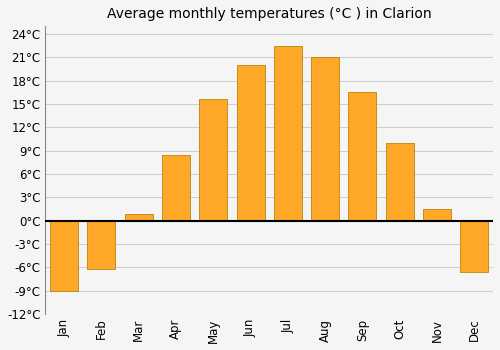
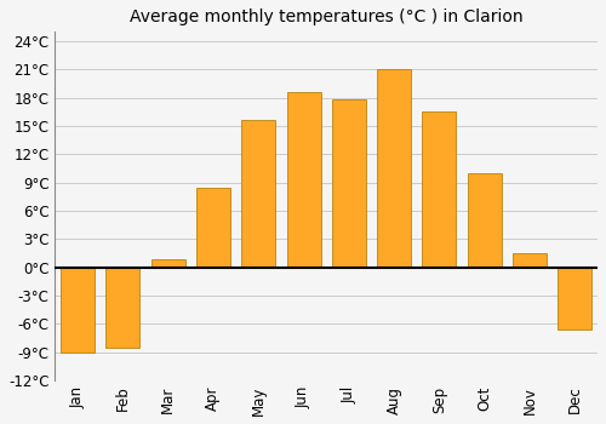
Feb: -6.2°C -> -8.6°C
Jun: 20.0°C -> 18.6°C
Jul: 22.5°C -> 17.8°C
